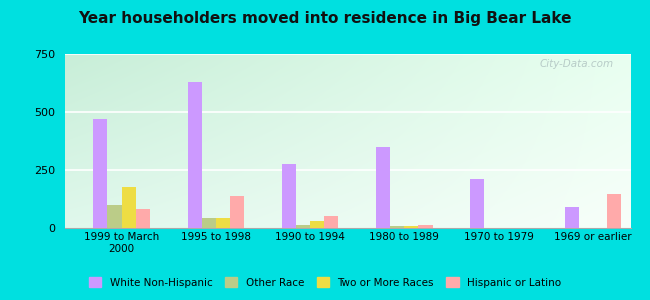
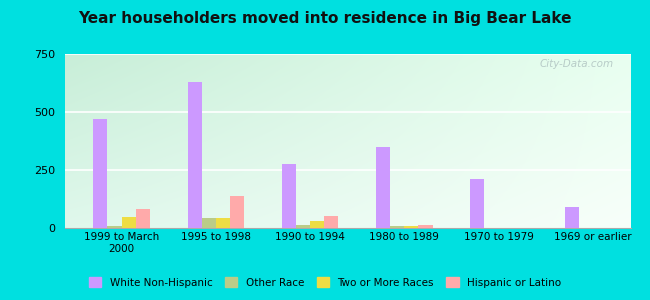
Other Race/1999 to March 2000: 100 -> 10
Two or More Races/1999 to March 2000: 175 -> 48
Hispanic or Latino/1969 or earlier: 145 -> 2
